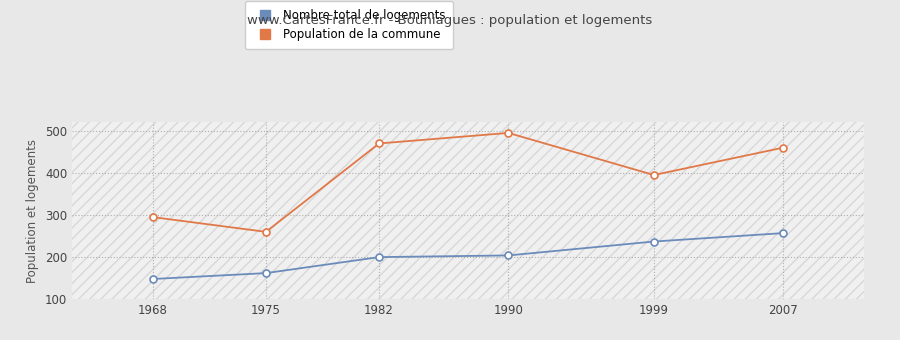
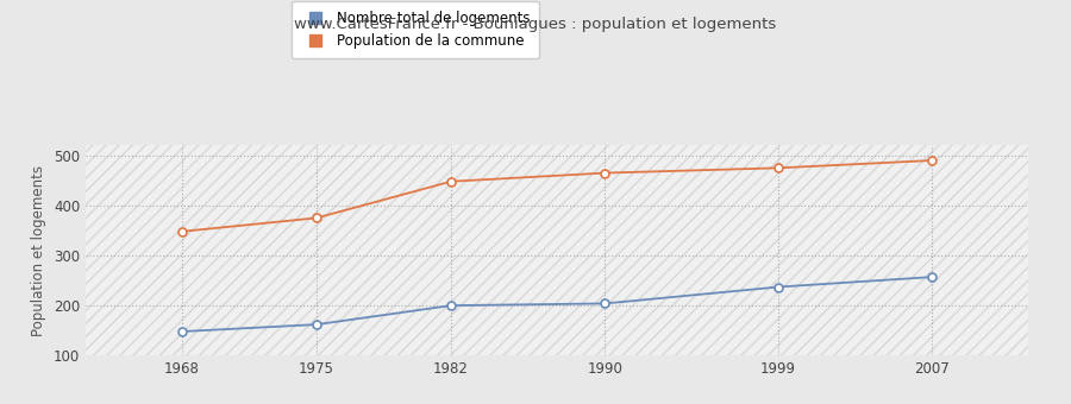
Population de la commune/1968: 295 -> 348
Population de la commune/1975: 260 -> 375
Population de la commune/1982: 470 -> 448
Population de la commune/1990: 495 -> 465
Population de la commune/1999: 395 -> 475
Population de la commune/2007: 460 -> 490
